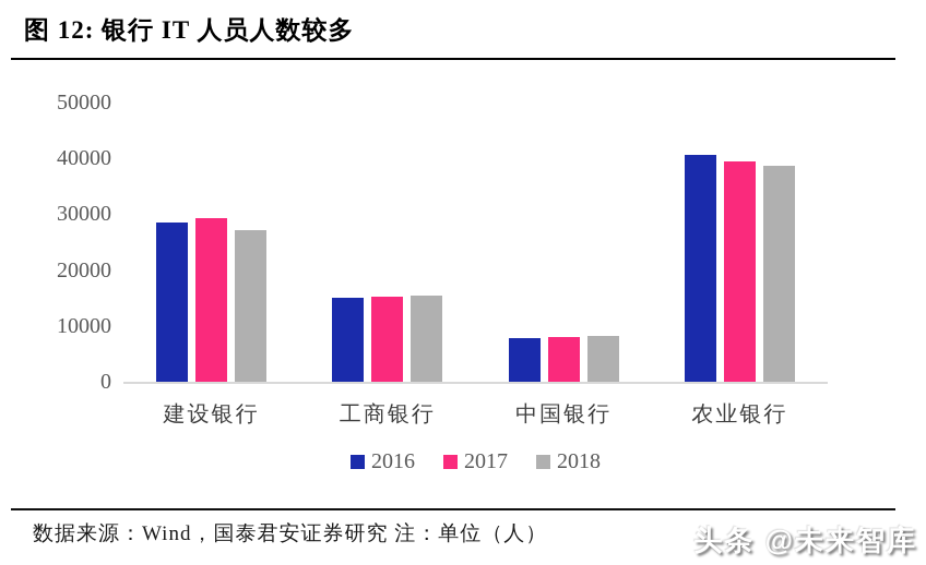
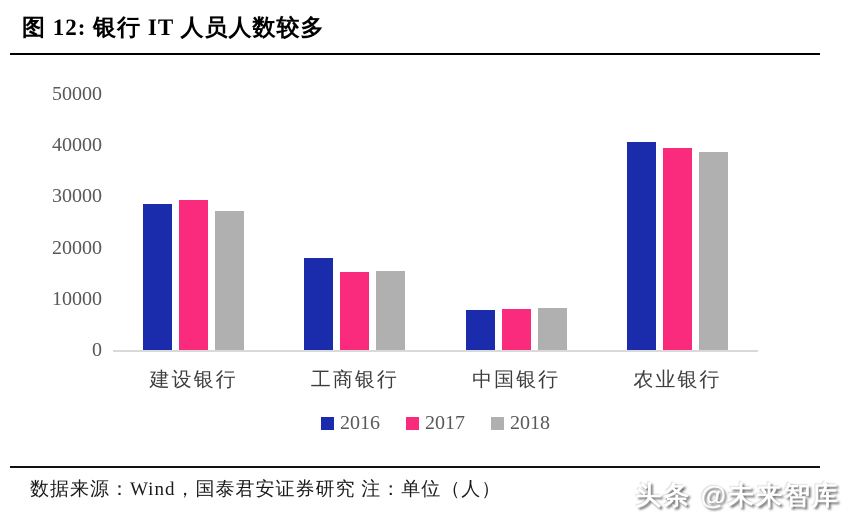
2016/工商银行: 15000 -> 18000
